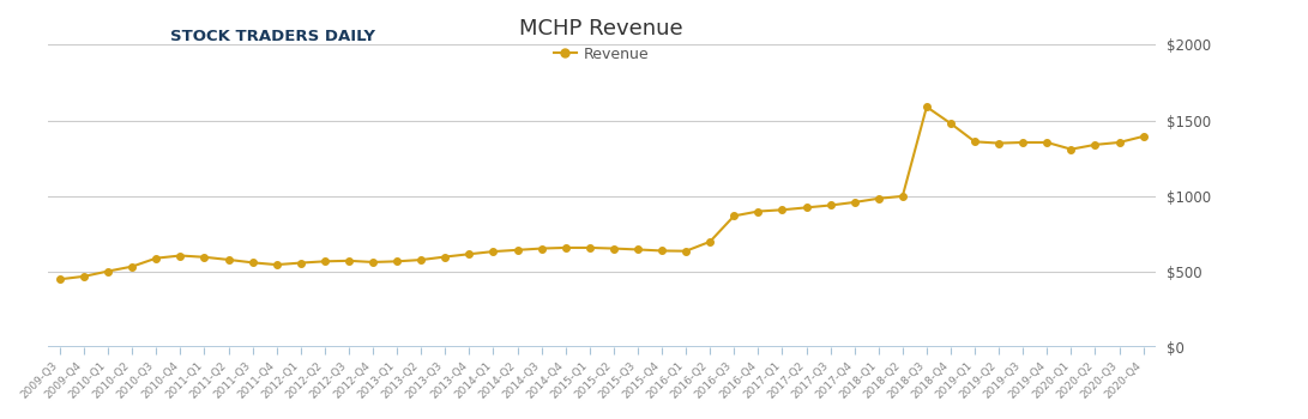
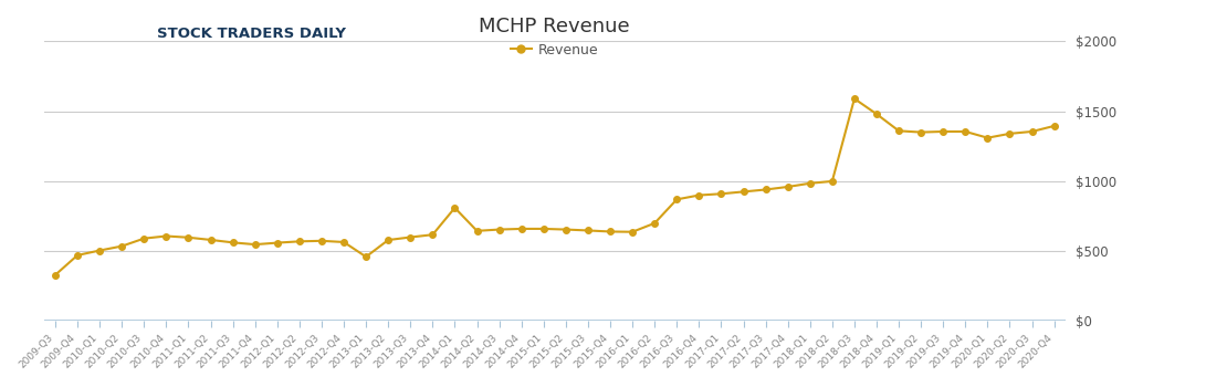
2009-Q3: $450 -> $330
2013-Q1: $570 -> $460
2014-Q1: $640 -> $810
